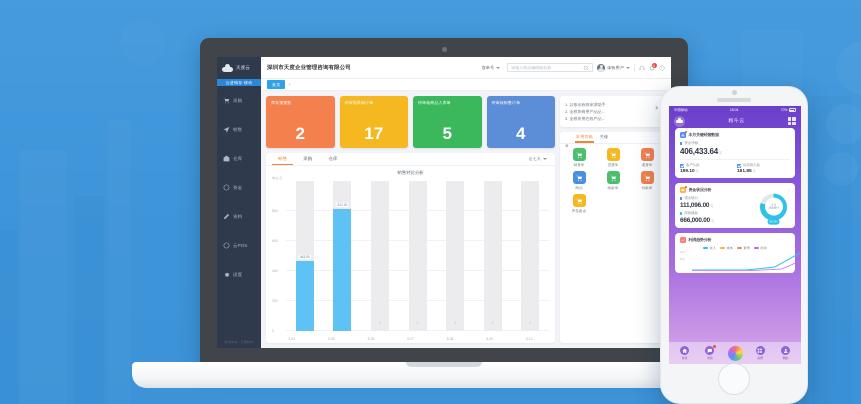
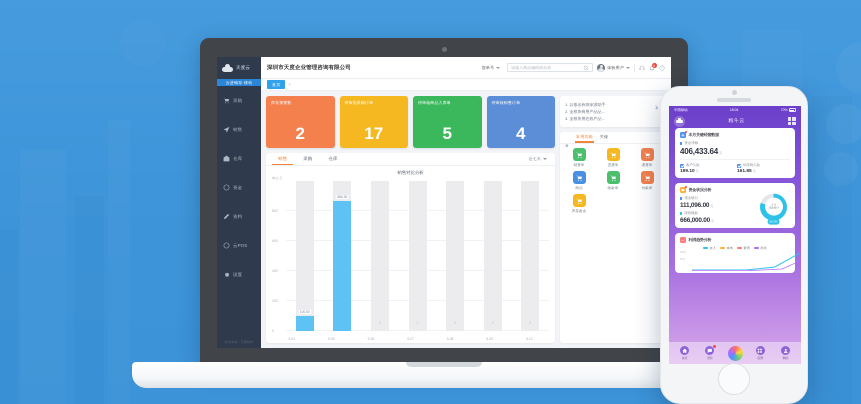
5-04: 463.50 -> 100.00
5-05: 812.40 -> 866.30
